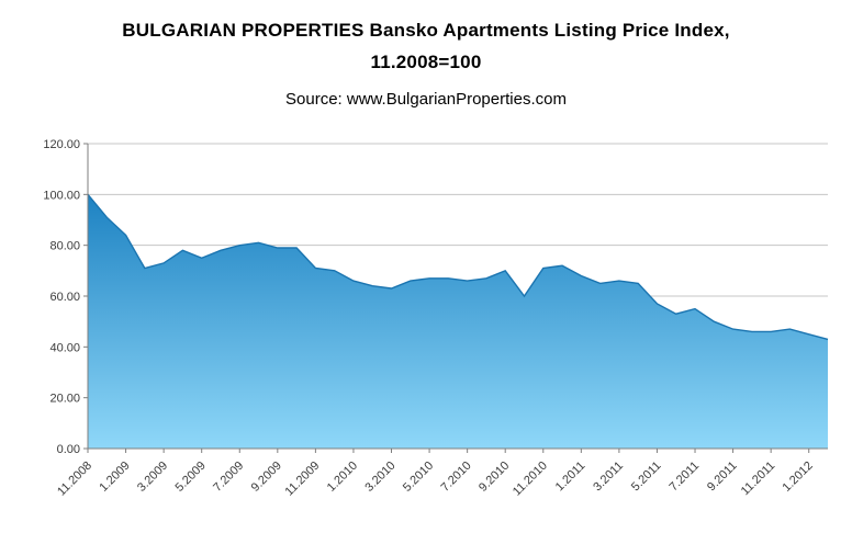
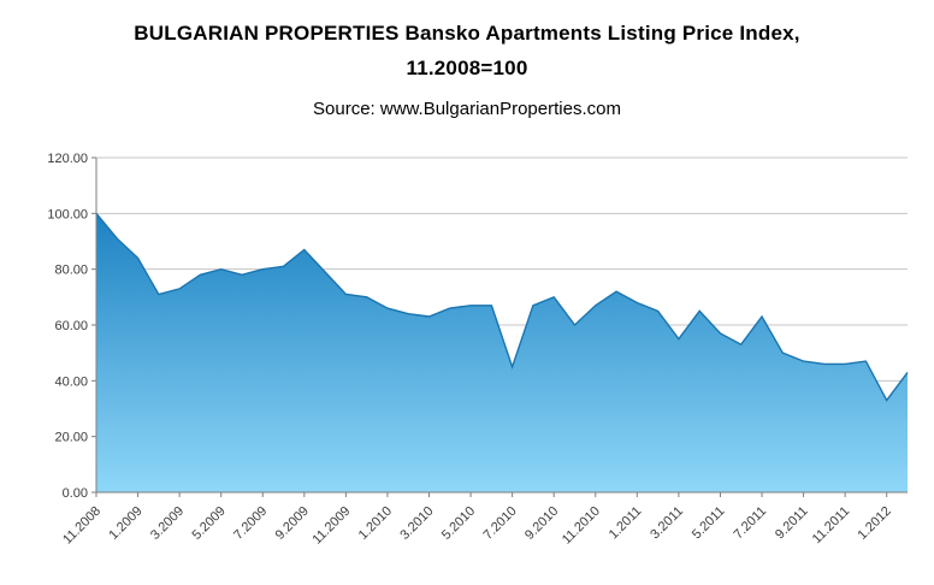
5.2009: 75 -> 80
9.2009: 79 -> 87
7.2010: 66 -> 45
11.2010: 71 -> 67
3.2011: 66 -> 55
7.2011: 55 -> 63
1.2012: 45 -> 33
